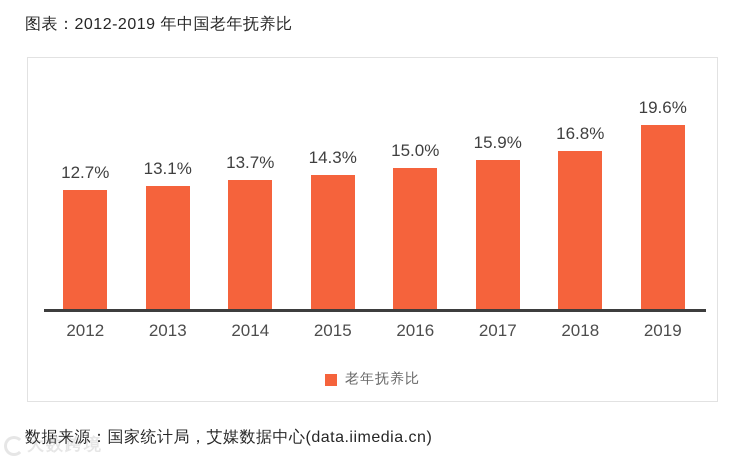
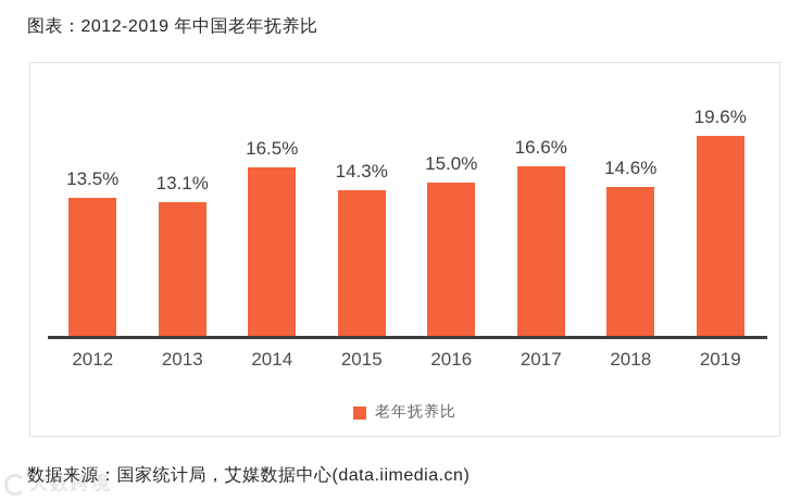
2012: 12.7% -> 13.5%
2014: 13.7% -> 16.5%
2017: 15.9% -> 16.6%
2018: 16.8% -> 14.6%
